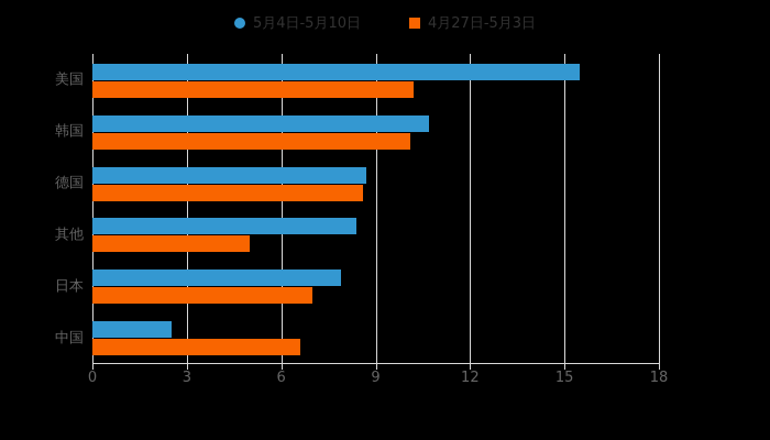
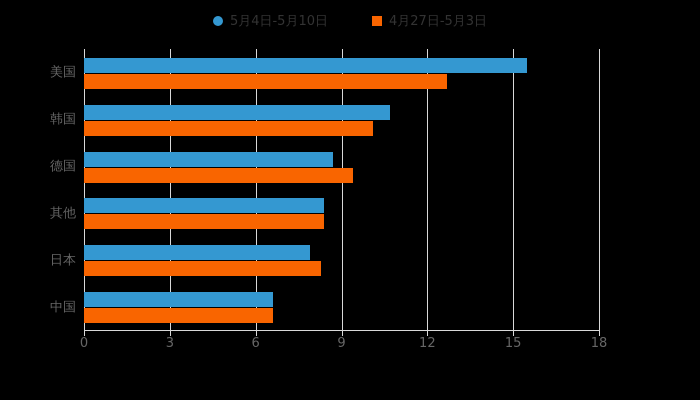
4月27日-5月3日/美国: 10.2 -> 12.7
4月27日-5月3日/德国: 8.6 -> 9.4
4月27日-5月3日/其他: 5.0 -> 8.4
4月27日-5月3日/日本: 7.0 -> 8.3
5月4日-5月10日/中国: 2.5 -> 6.6
